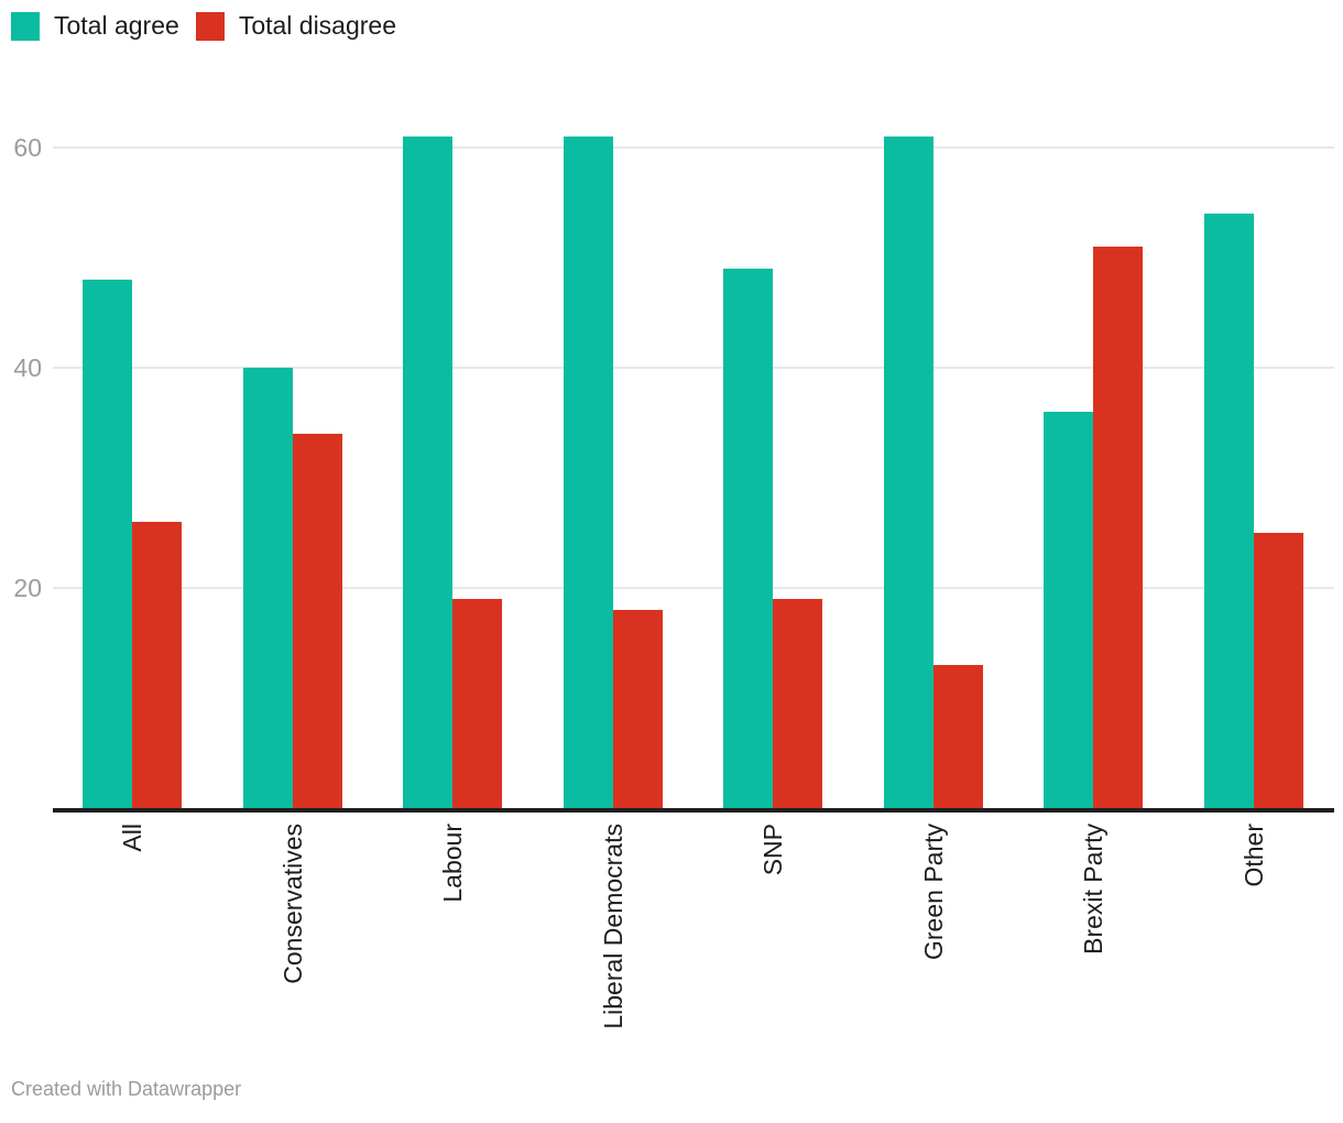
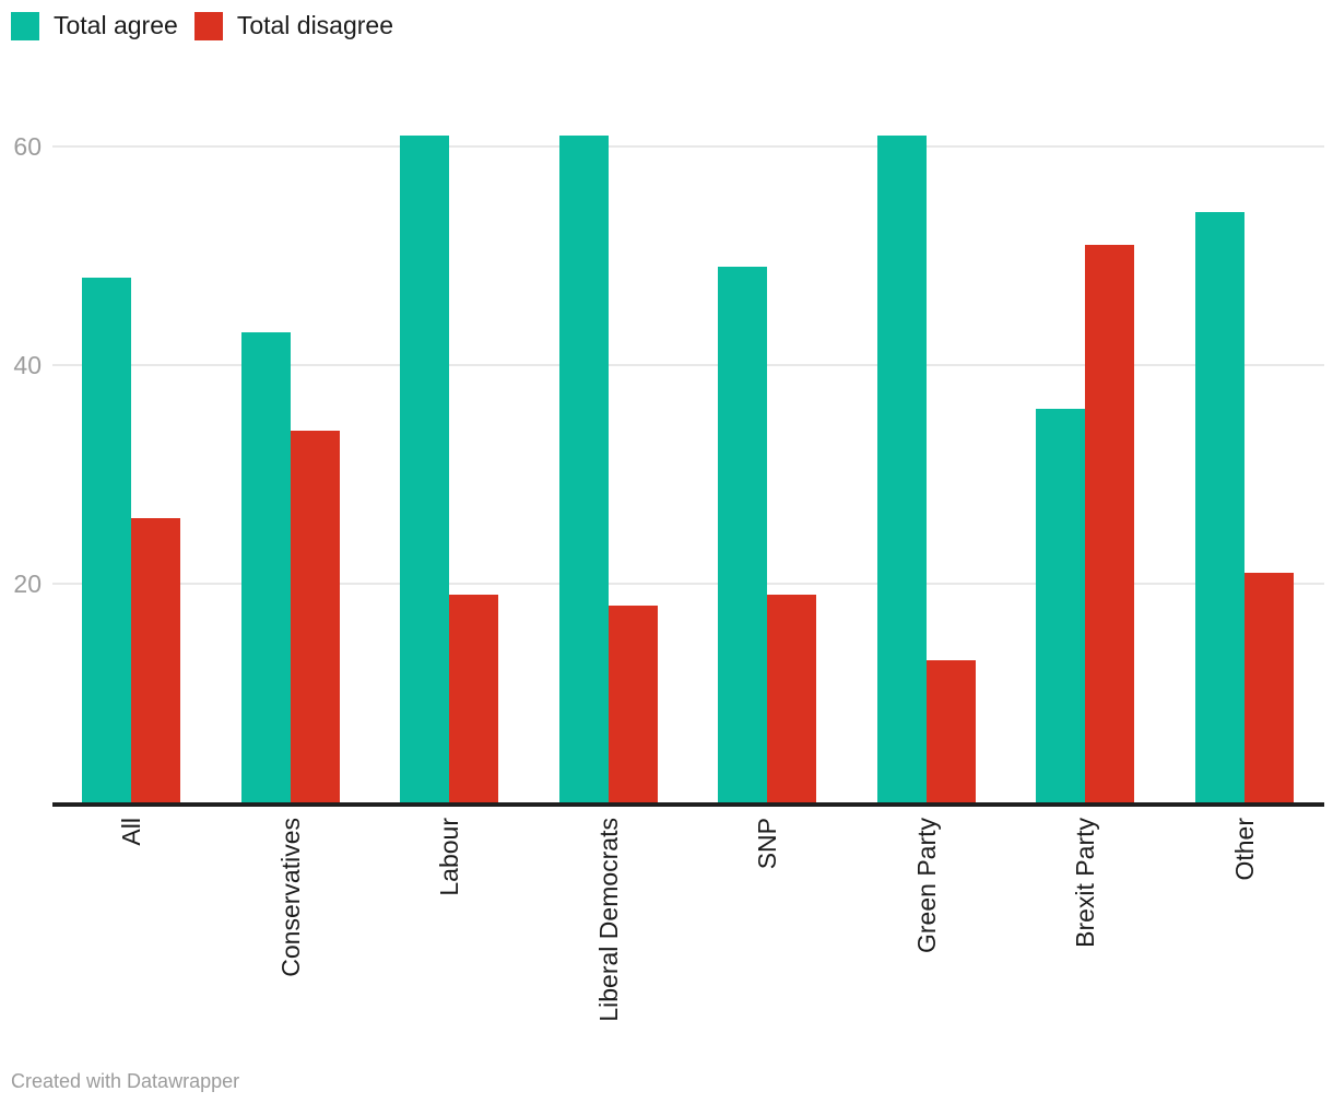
Total agree/Conservatives: 40 -> 43
Total disagree/Other: 25 -> 21
